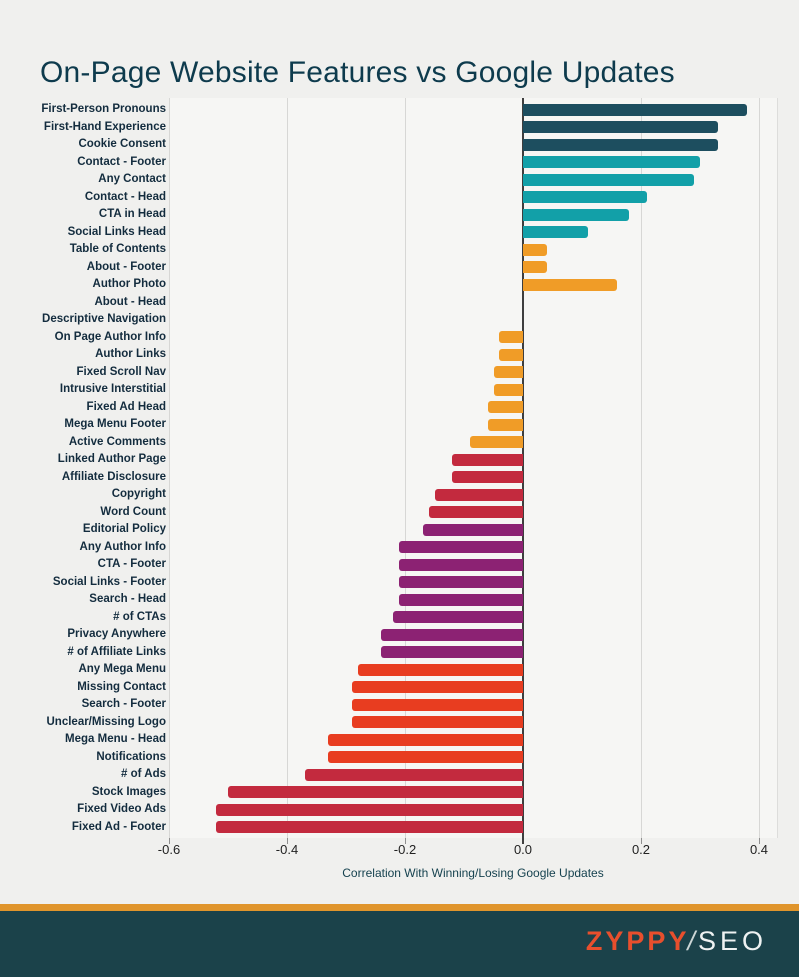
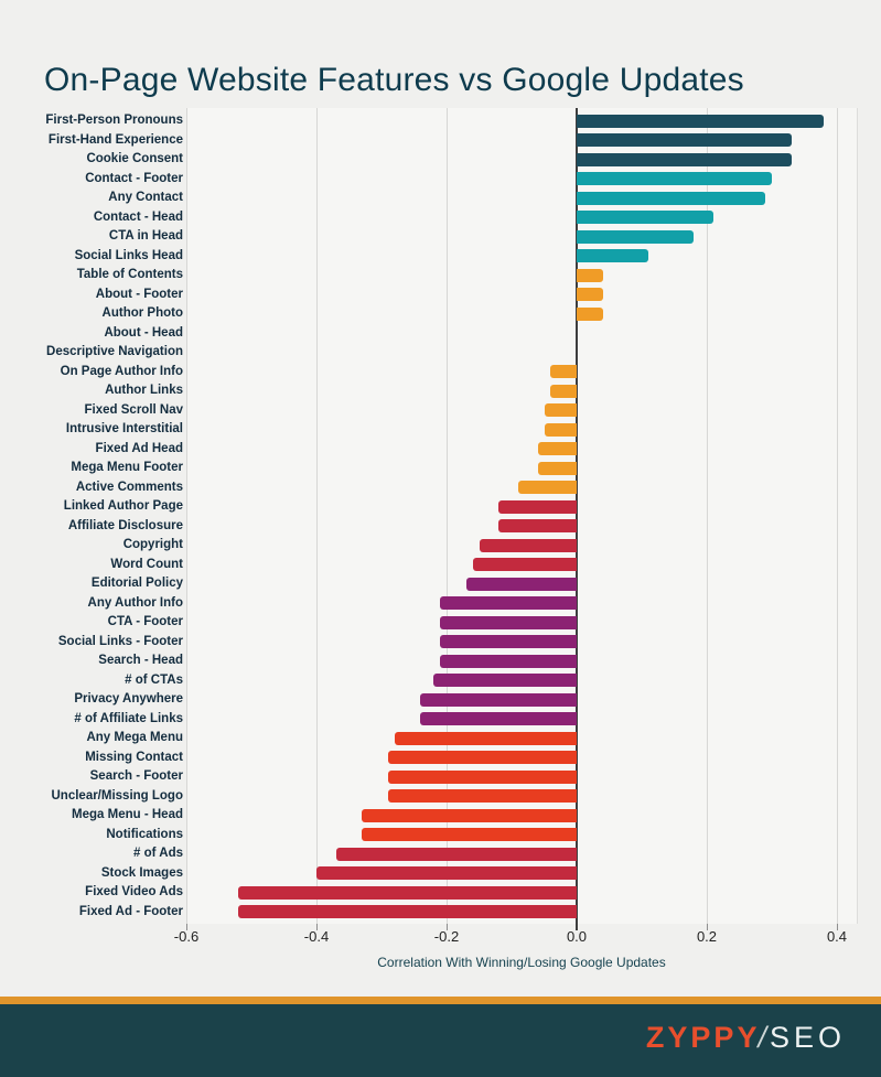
Author Photo: 0.16 -> 0.04
Stock Images: -0.50 -> -0.40
